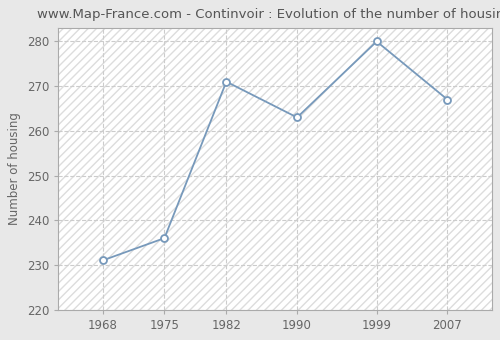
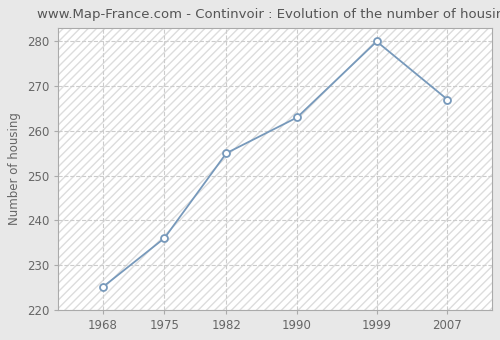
1968: 231 -> 225
1982: 271 -> 255
